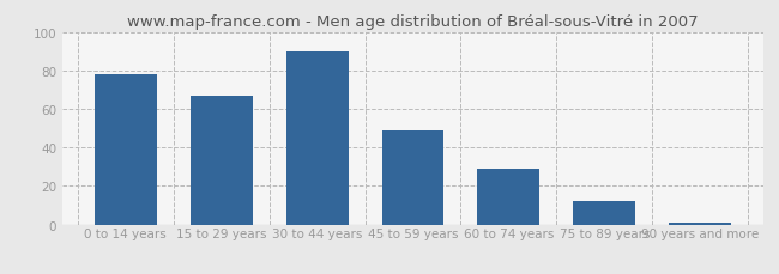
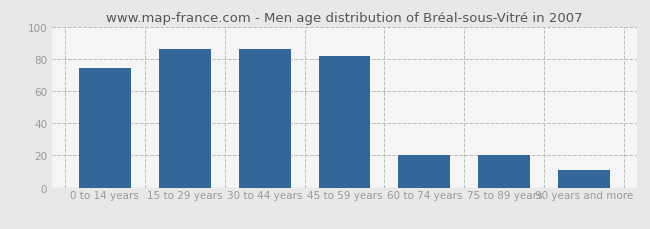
0 to 14 years: 78 -> 74
15 to 29 years: 67 -> 86
30 to 44 years: 90 -> 86
45 to 59 years: 49 -> 82
60 to 74 years: 29 -> 20
75 to 89 years: 12 -> 20
90 years and more: 1 -> 11
